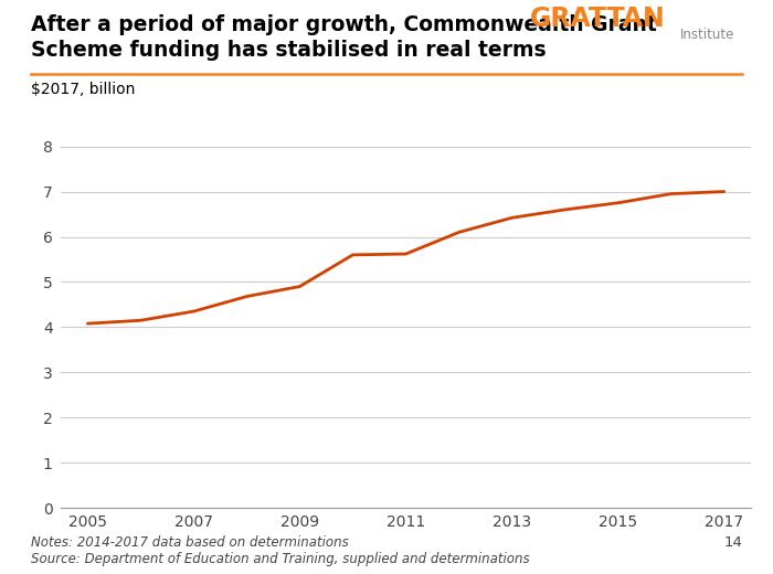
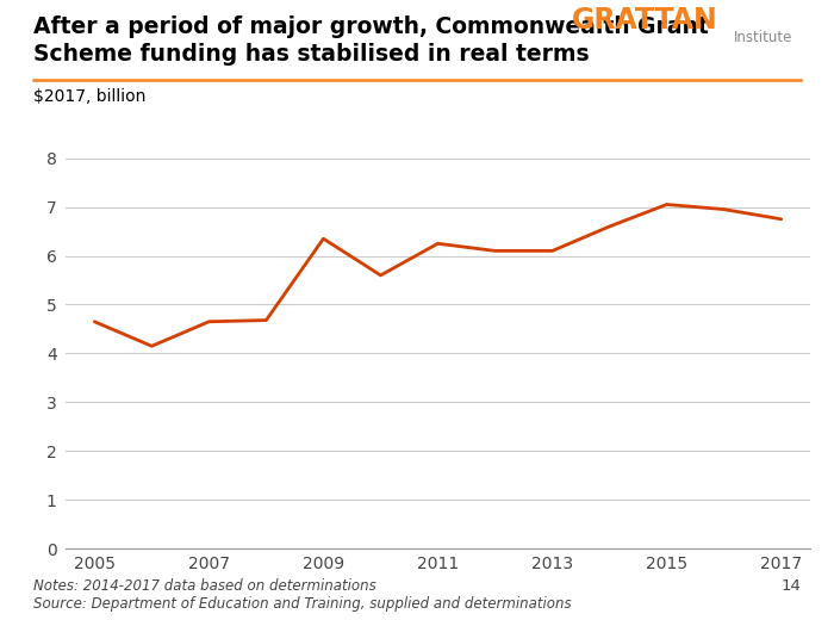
2005: 4.08 -> 4.65
2007: 4.35 -> 4.65
2009: 4.90 -> 6.35
2011: 5.62 -> 6.25
2013: 6.42 -> 6.10
2015: 6.75 -> 7.05
2017: 7.00 -> 6.75
